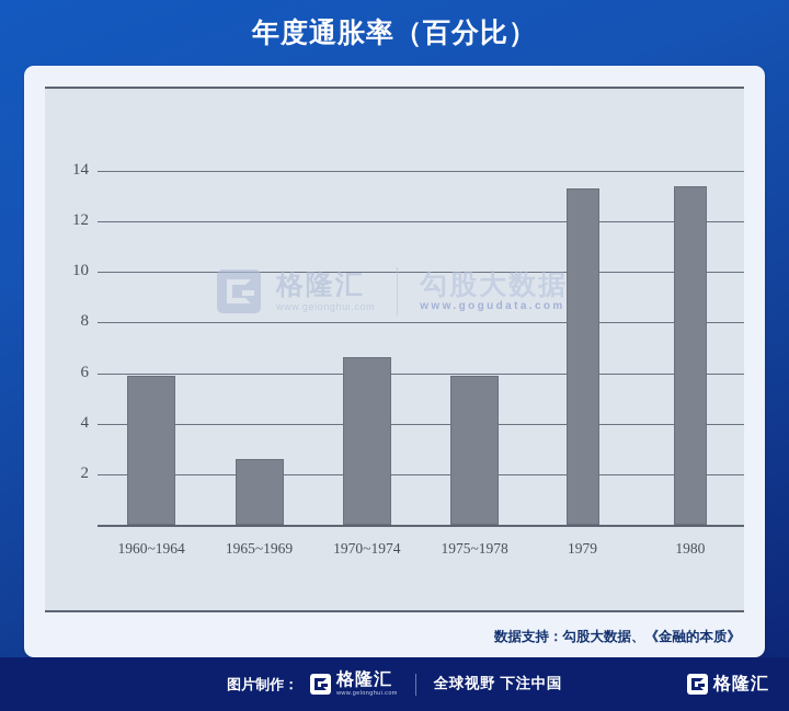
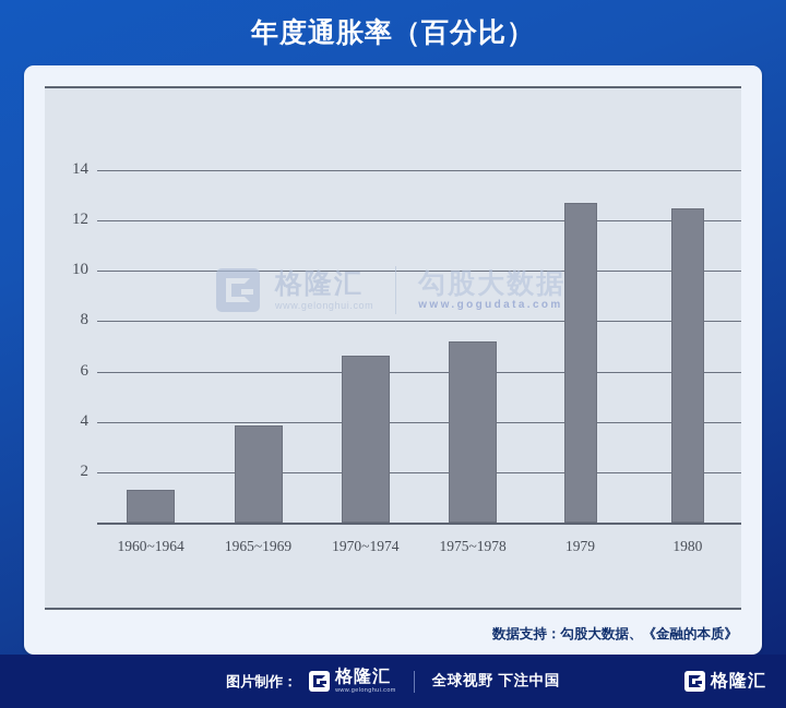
1960~1964: 5.9 -> 1.3
1965~1969: 2.6 -> 3.9
1975~1978: 5.9 -> 7.2
1979: 13.3 -> 12.7
1980: 13.4 -> 12.5
